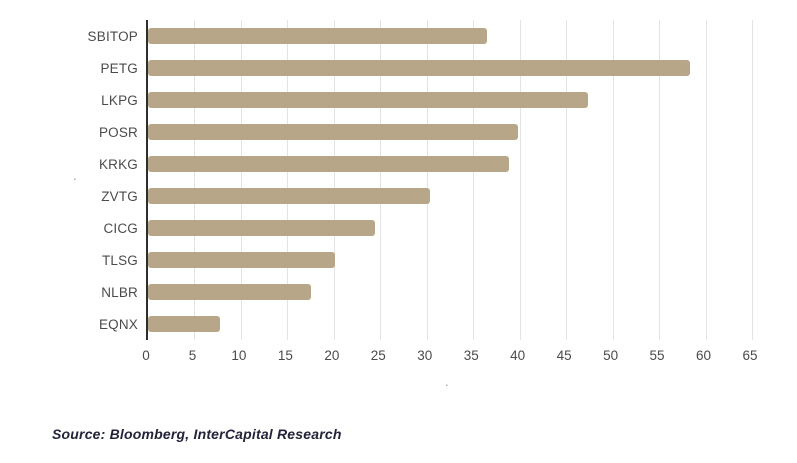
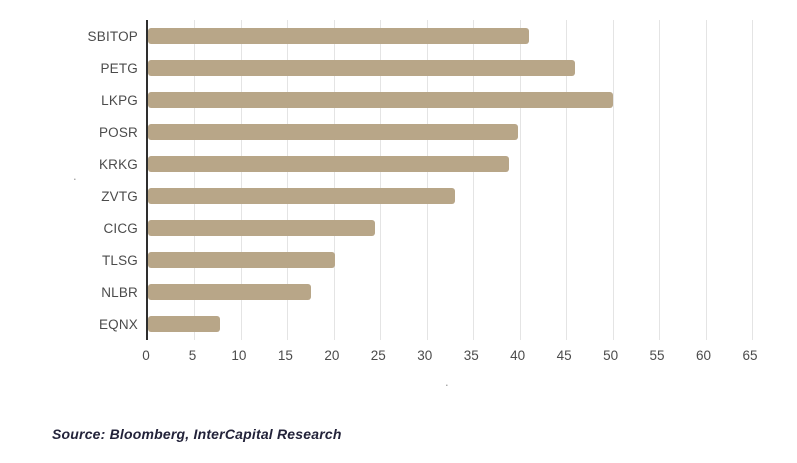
SBITOP: 36 -> 41
PETG: 58 -> 46
LKPG: 47 -> 50
ZVTG: 30 -> 33
